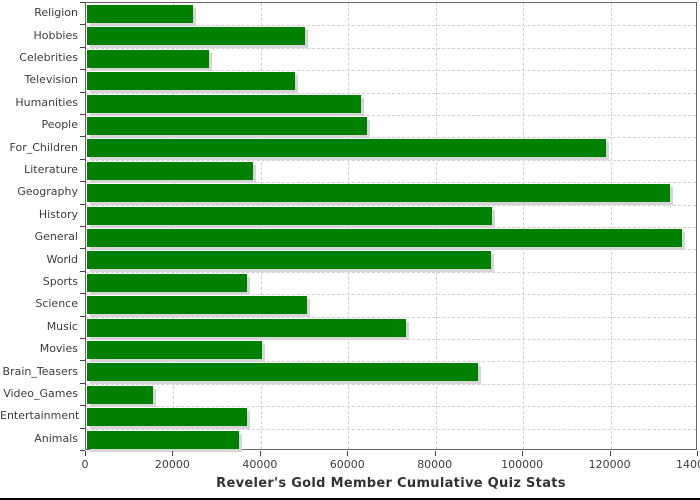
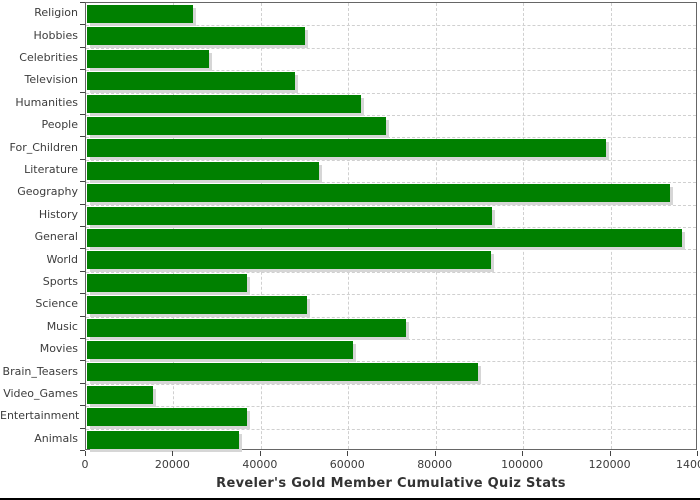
People: 64000 -> 68000
Literature: 38000 -> 53000
Movies: 40000 -> 61000
